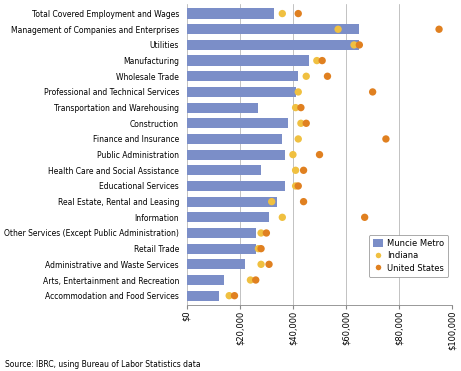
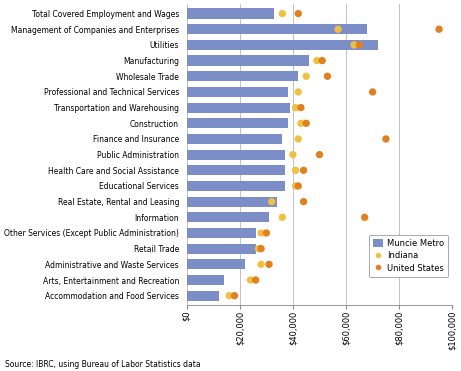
Muncie Metro/Management of Companies and Enterprises: $65,000 -> $68,000
Muncie Metro/Utilities: $65,000 -> $72,000
Muncie Metro/Professional and Technical Services: $41,000 -> $38,000
Muncie Metro/Transportation and Warehousing: $27,000 -> $39,000
Muncie Metro/Health Care and Social Assistance: $28,000 -> $37,000
